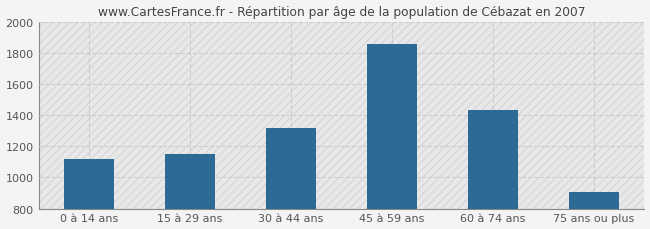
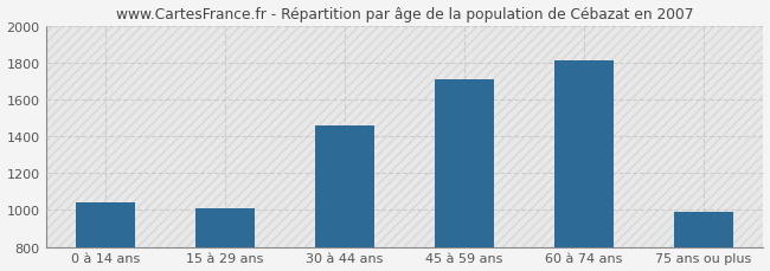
0 à 14 ans: 1120 -> 1040
15 à 29 ans: 1150 -> 1010
30 à 44 ans: 1320 -> 1460
45 à 59 ans: 1860 -> 1710
60 à 74 ans: 1440 -> 1810
75 ans ou plus: 900 -> 990
